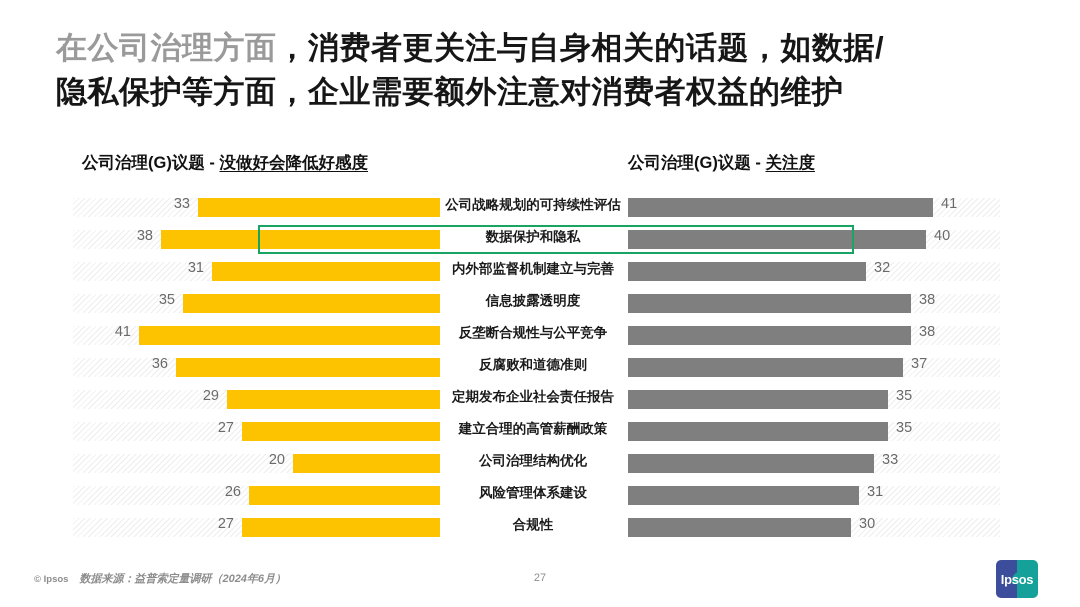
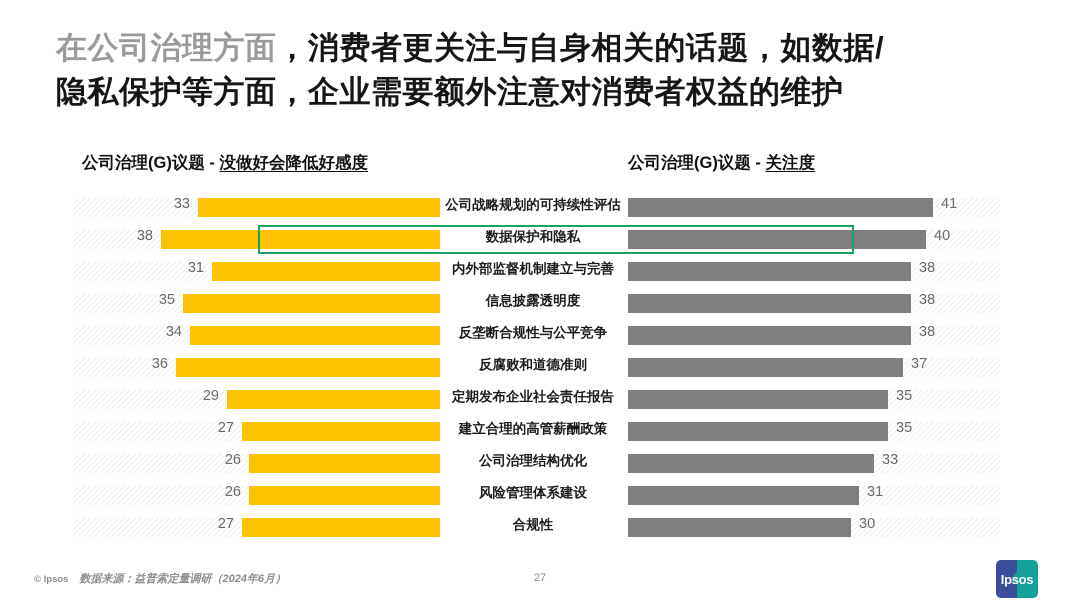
关注度/内外部监督机制建立与完善: 32 -> 38
没做好会降低好感度/反垄断合规性与公平竞争: 41 -> 34
没做好会降低好感度/公司治理结构优化: 20 -> 26
